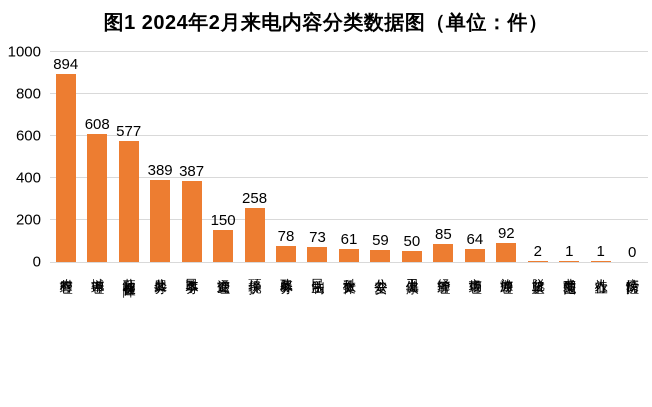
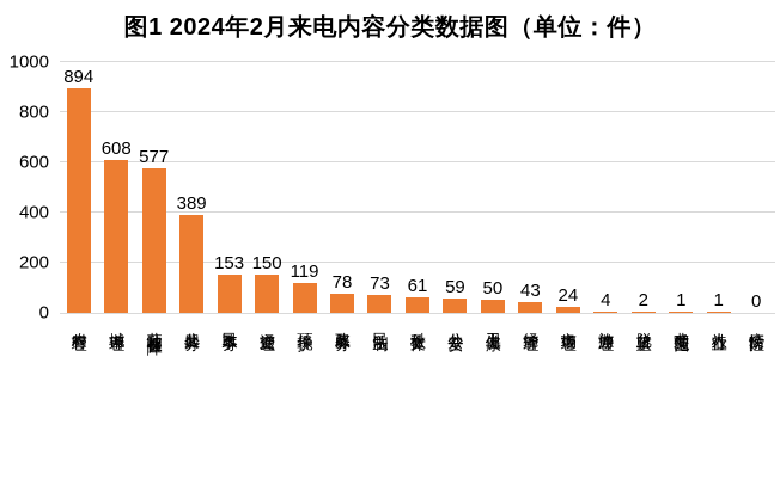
民政事务: 387 -> 153
环境保护: 258 -> 119
经济管理: 85 -> 43
市场管理: 64 -> 24
旅游管理: 92 -> 4
